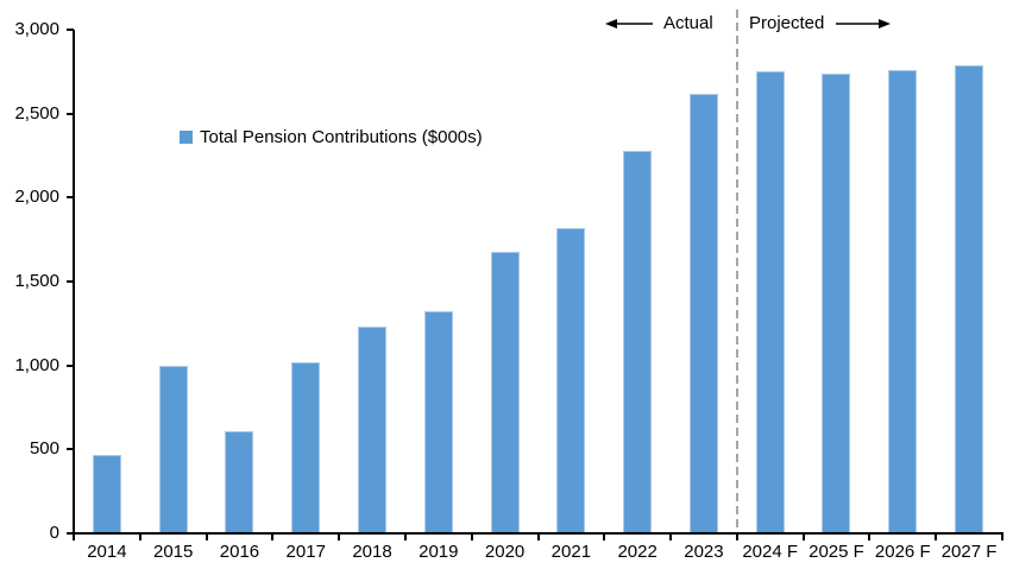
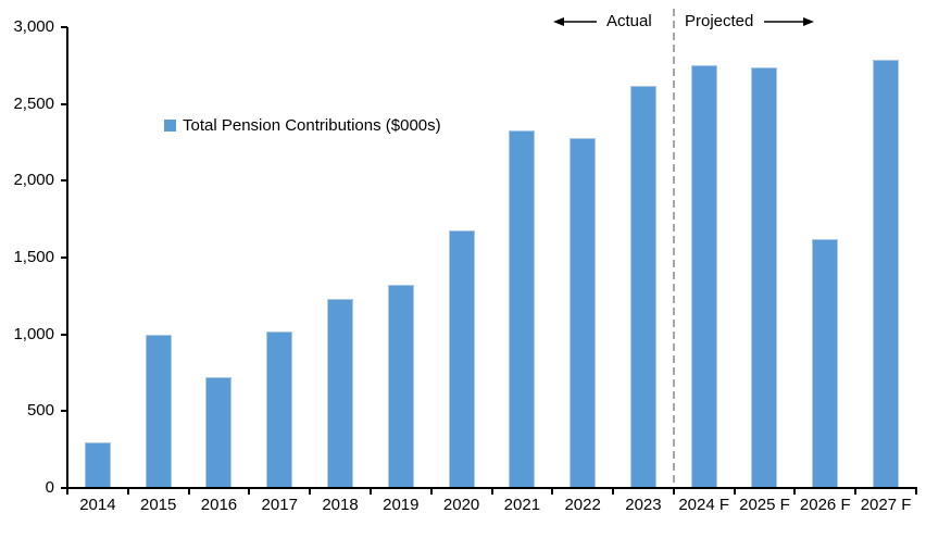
2014: 470 -> 300
2016: 610 -> 720
2021: 1820 -> 2330
2026 F: 2760 -> 1620
